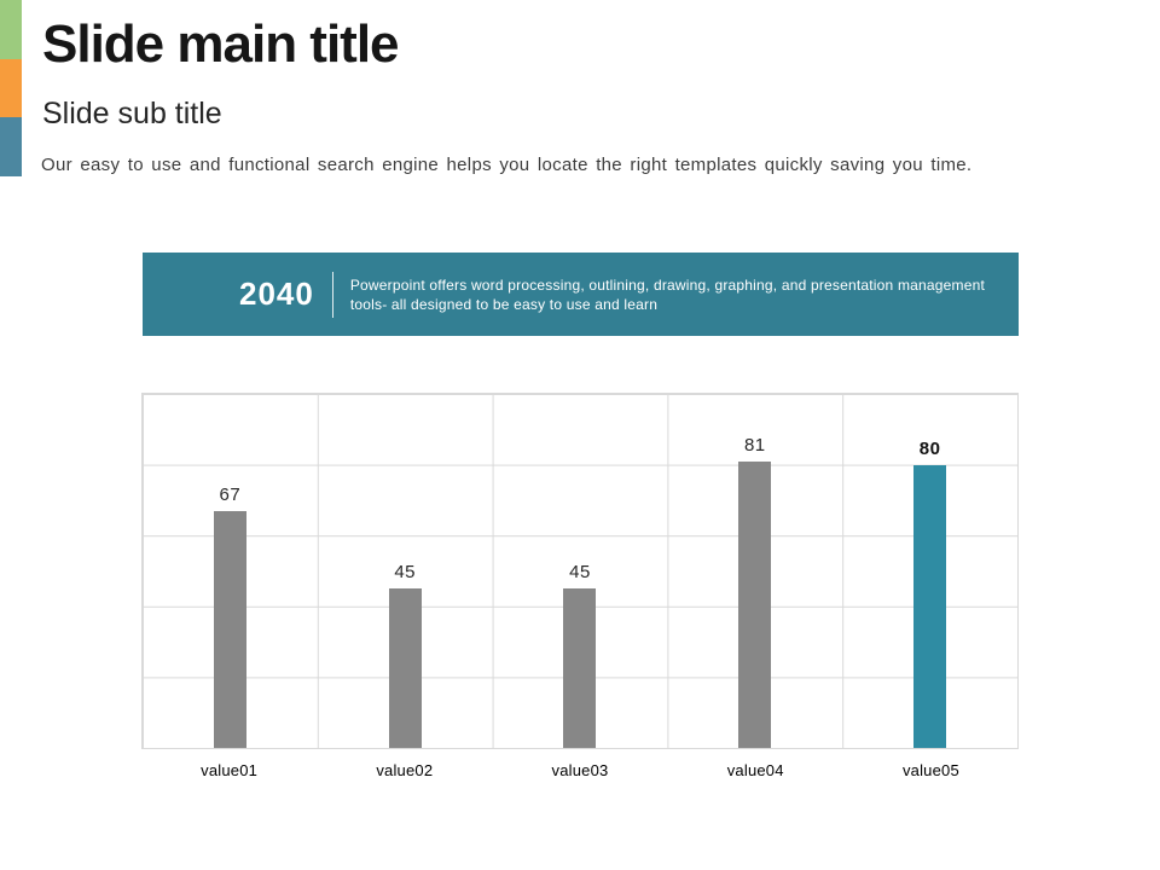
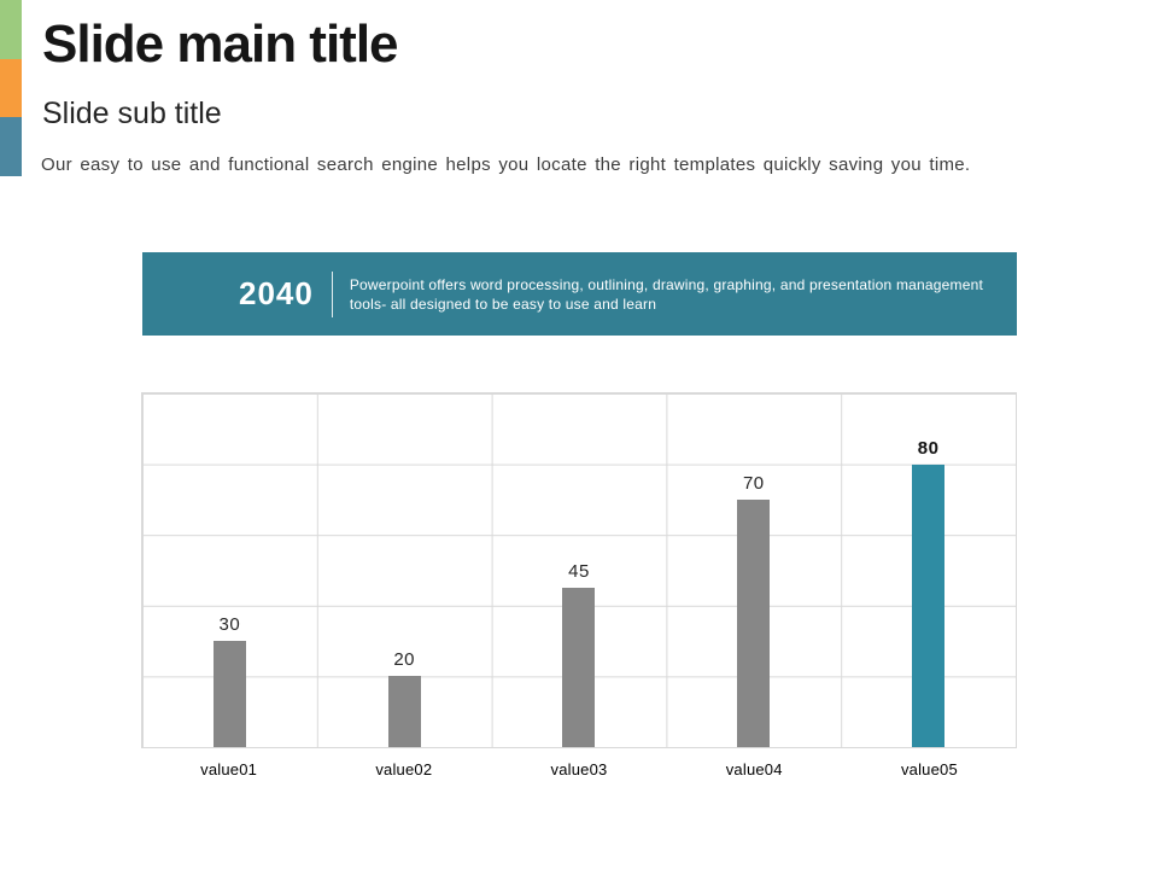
value01: 67 -> 30
value02: 45 -> 20
value04: 81 -> 70
